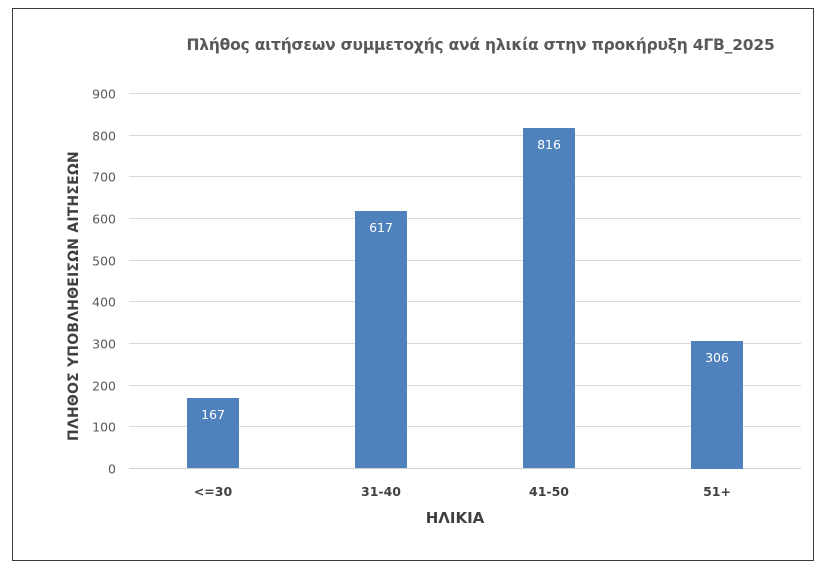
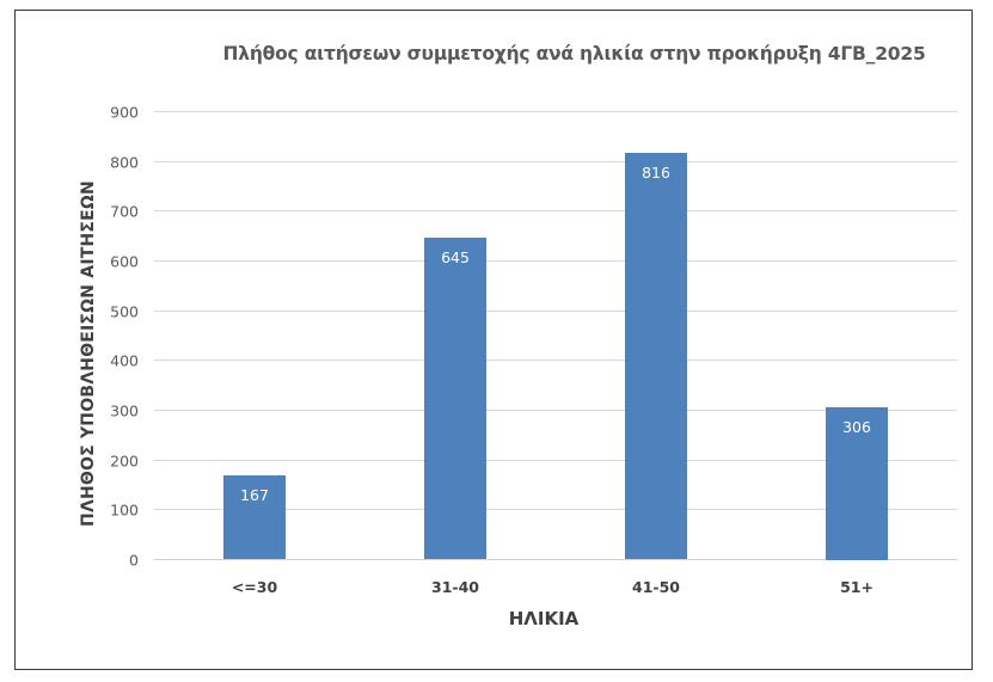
31-40: 617 -> 645
